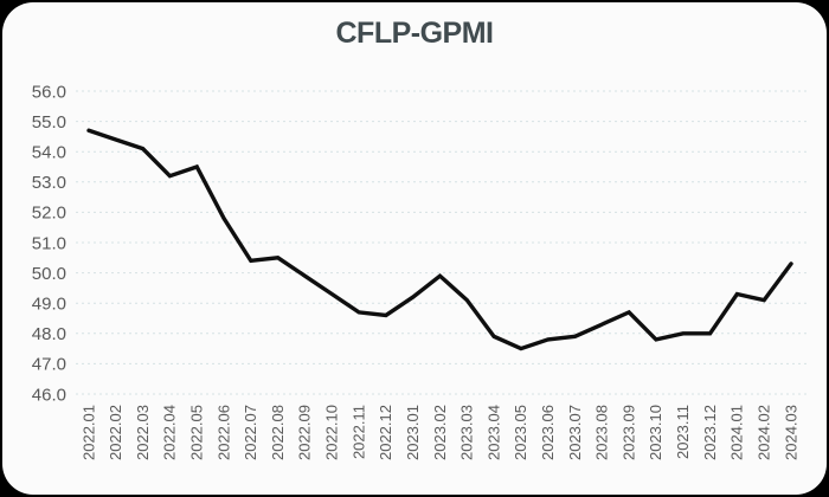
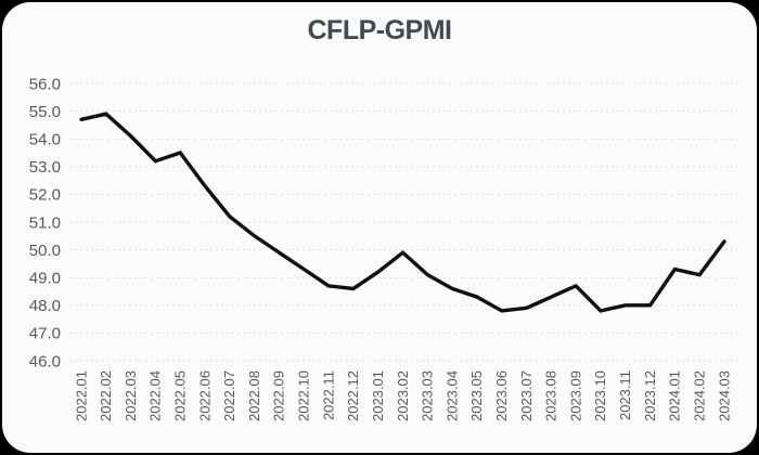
2022.02: 54.4 -> 54.9
2022.06: 51.8 -> 52.3
2022.07: 50.4 -> 51.2
2023.04: 47.9 -> 48.6
2023.05: 47.5 -> 48.3
